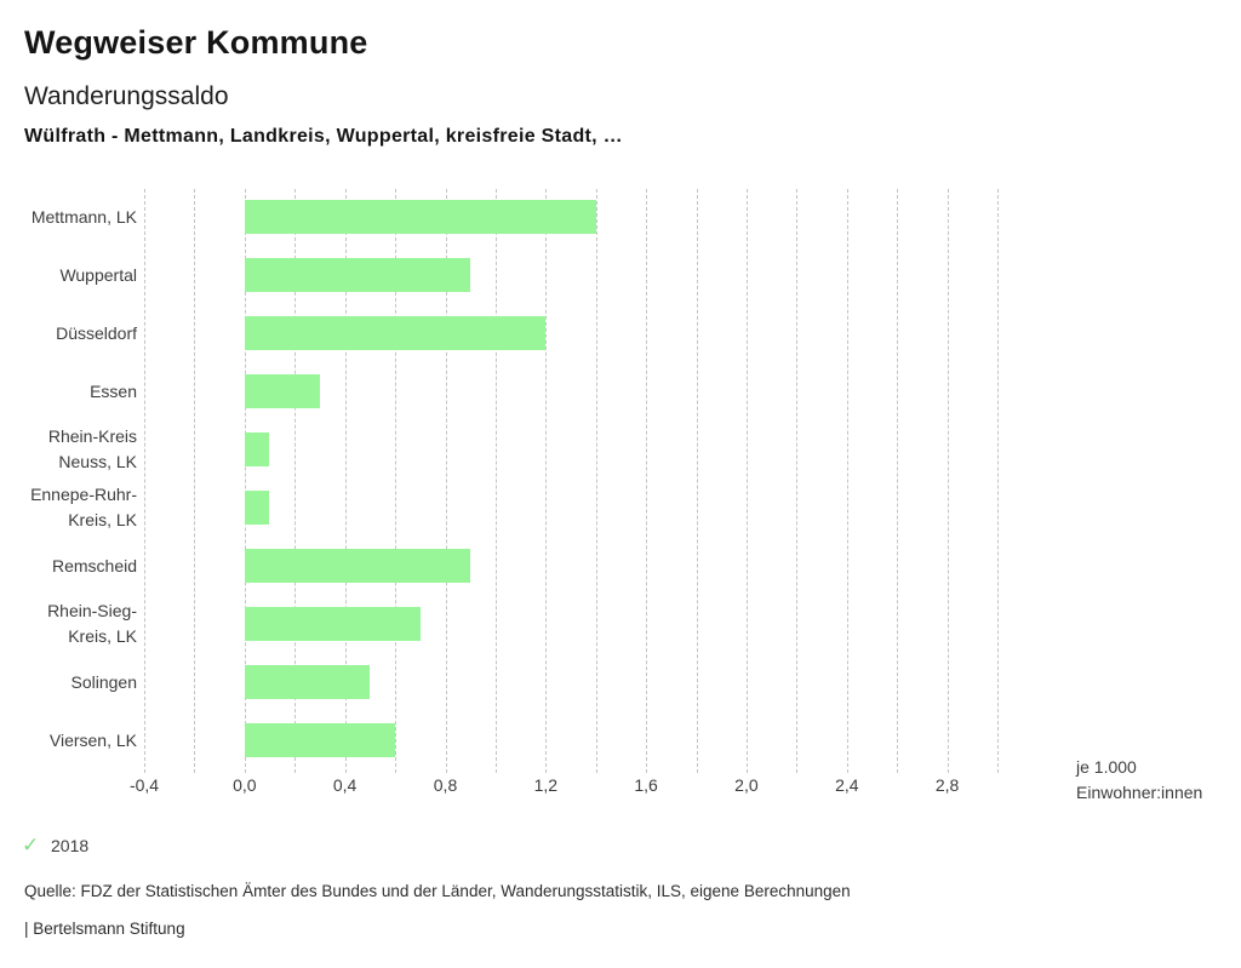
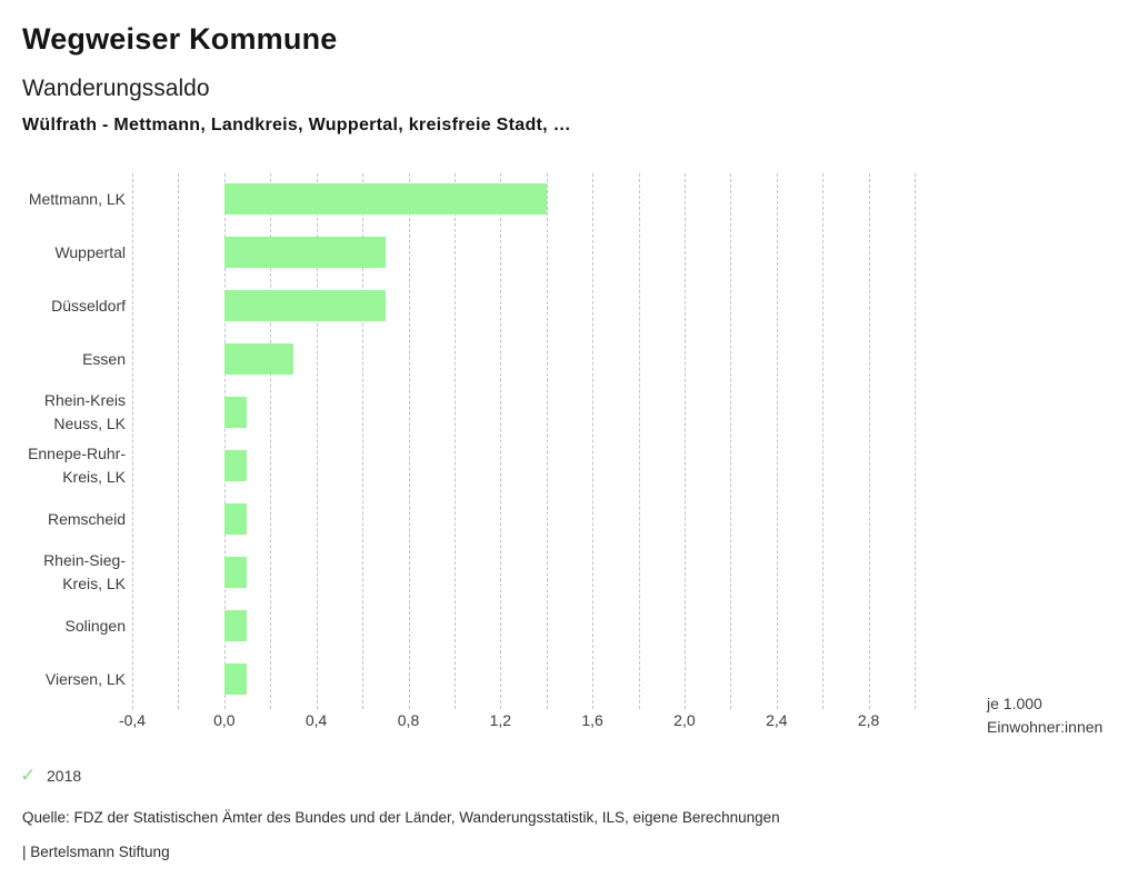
Wuppertal: 0,9 -> 0,7
Düsseldorf: 1,2 -> 0,7
Remscheid: 0,9 -> 0,1
Rhein-Sieg-Kreis, LK: 0,7 -> 0,1
Solingen: 0,5 -> 0,1
Viersen, LK: 0,6 -> 0,1
